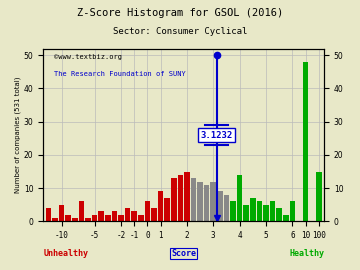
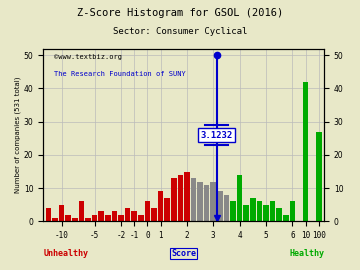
10: 48 -> 42
100: 15 -> 27
